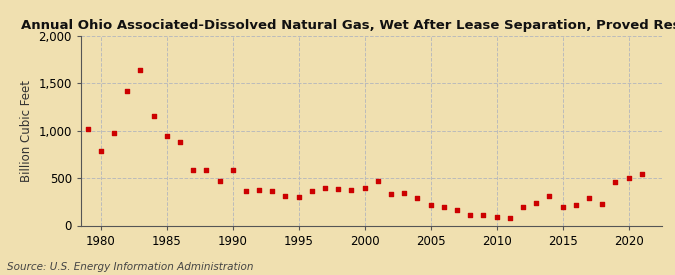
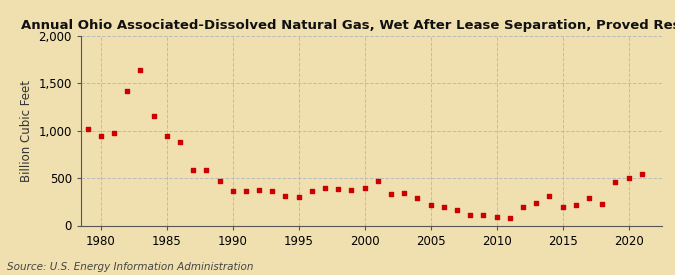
1980: 780 -> 940
1990: 580 -> 360
